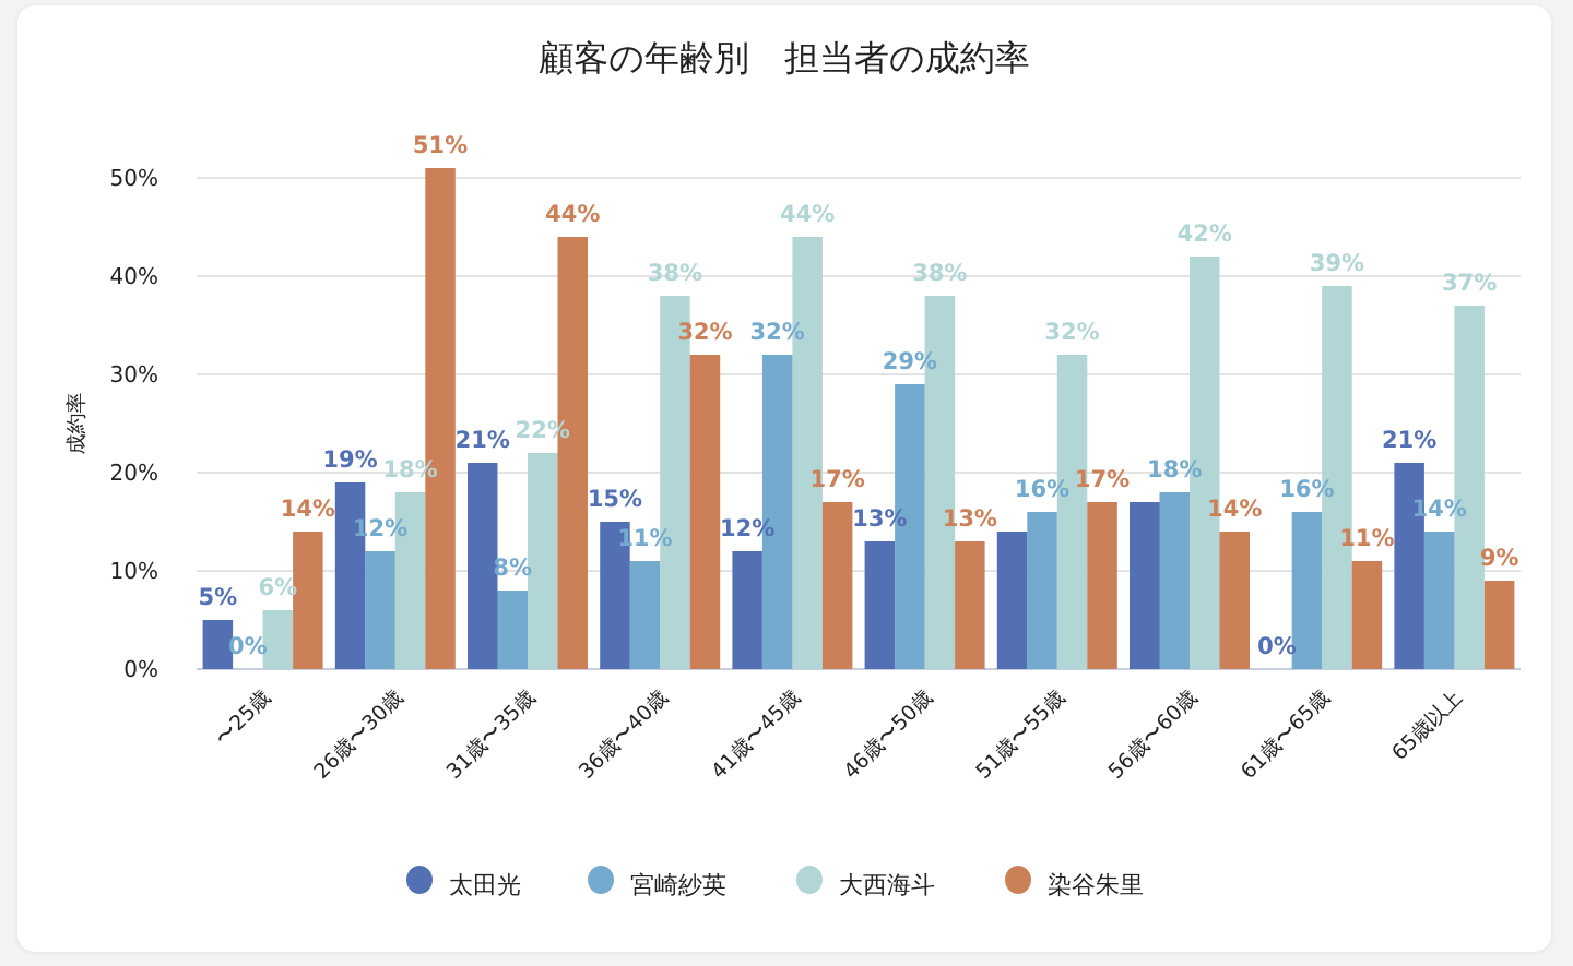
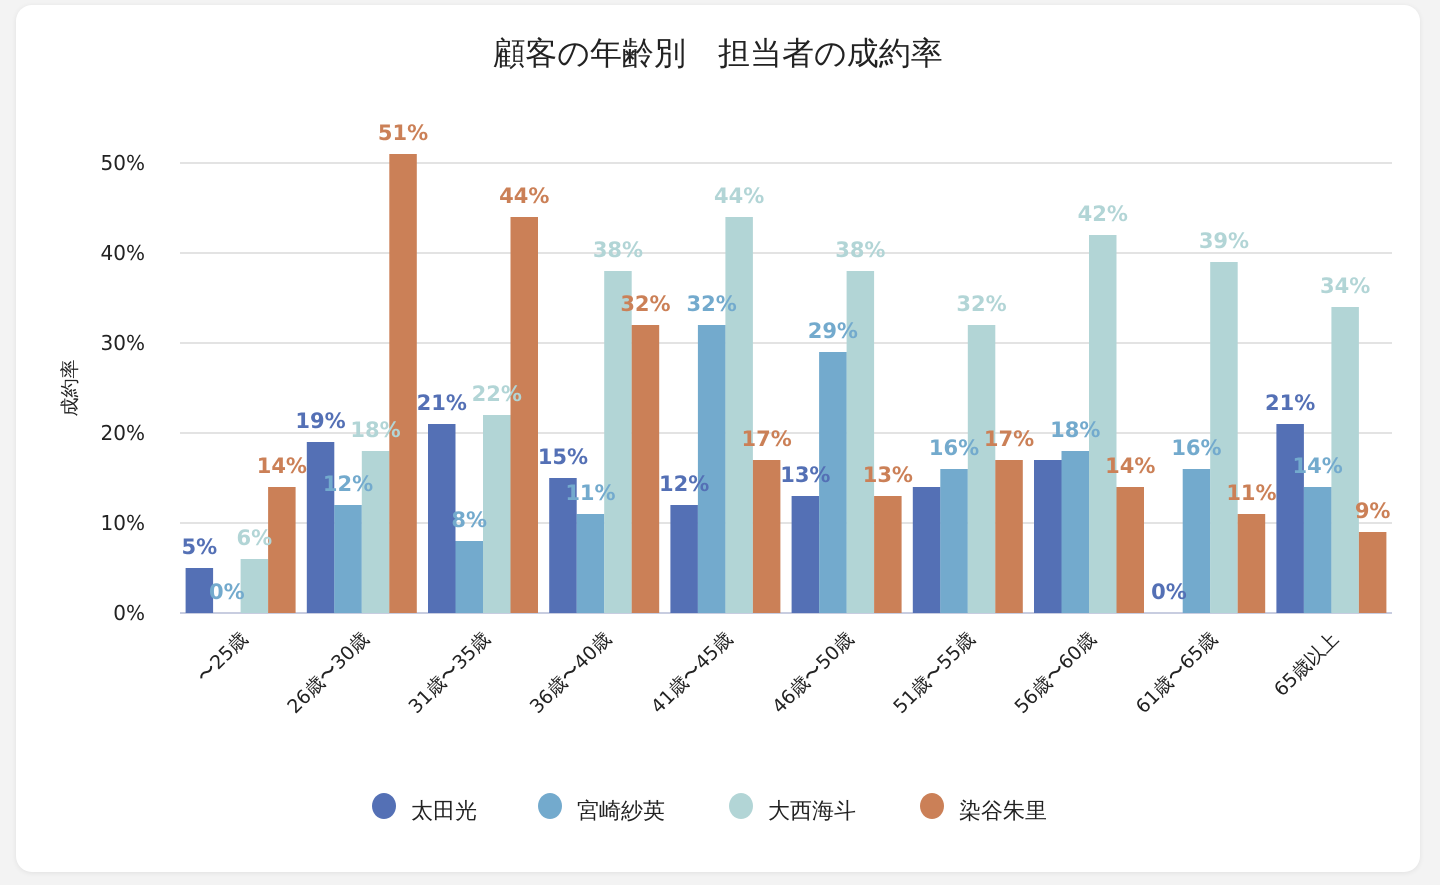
大西海斗/65歳以上: 37% -> 34%
